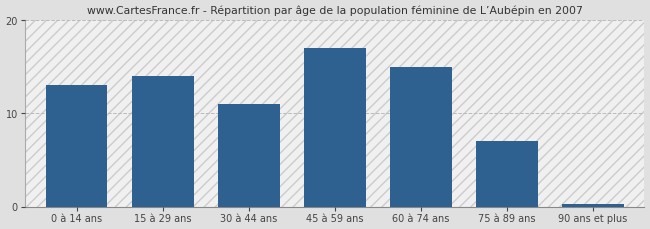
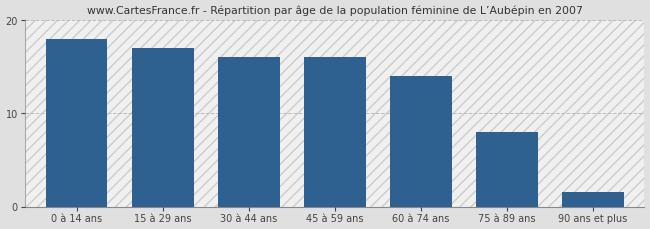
0 à 14 ans: 13.0 -> 18.0
15 à 29 ans: 14.0 -> 17.0
30 à 44 ans: 11.0 -> 16.0
45 à 59 ans: 17.0 -> 16.0
60 à 74 ans: 15.0 -> 14.0
75 à 89 ans: 7.0 -> 8.0
90 ans et plus: 0.3 -> 1.6
